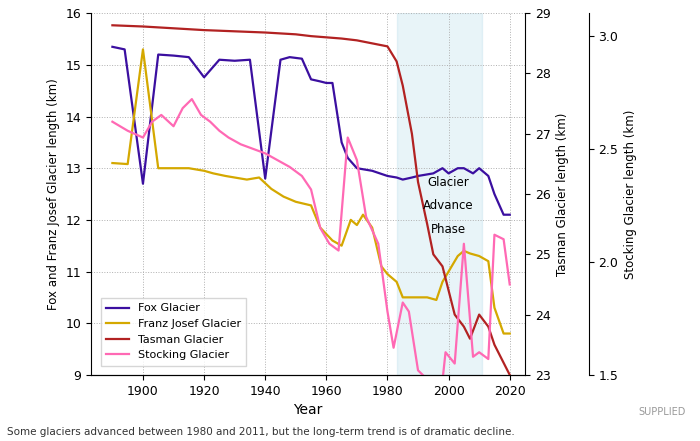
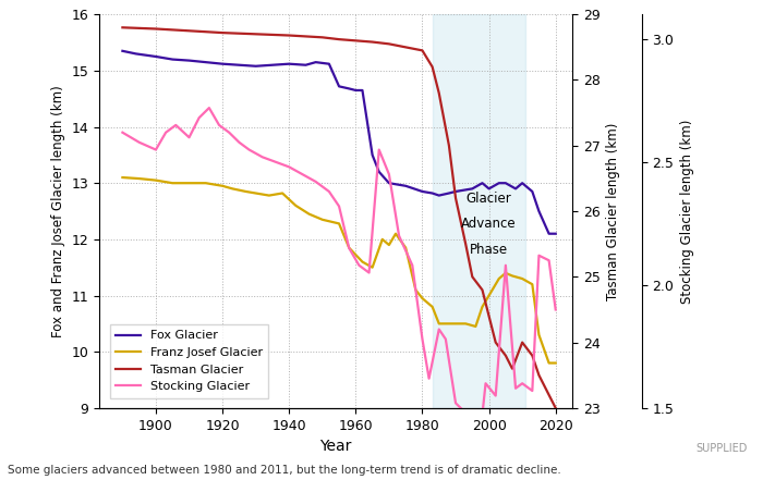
Fox Glacier/1900: 12.70 -> 15.25
Franz Josef Glacier/1900: 15.30 -> 13.05
Fox Glacier/1920: 14.76 -> 15.12
Fox Glacier/1940: 12.80 -> 15.12
